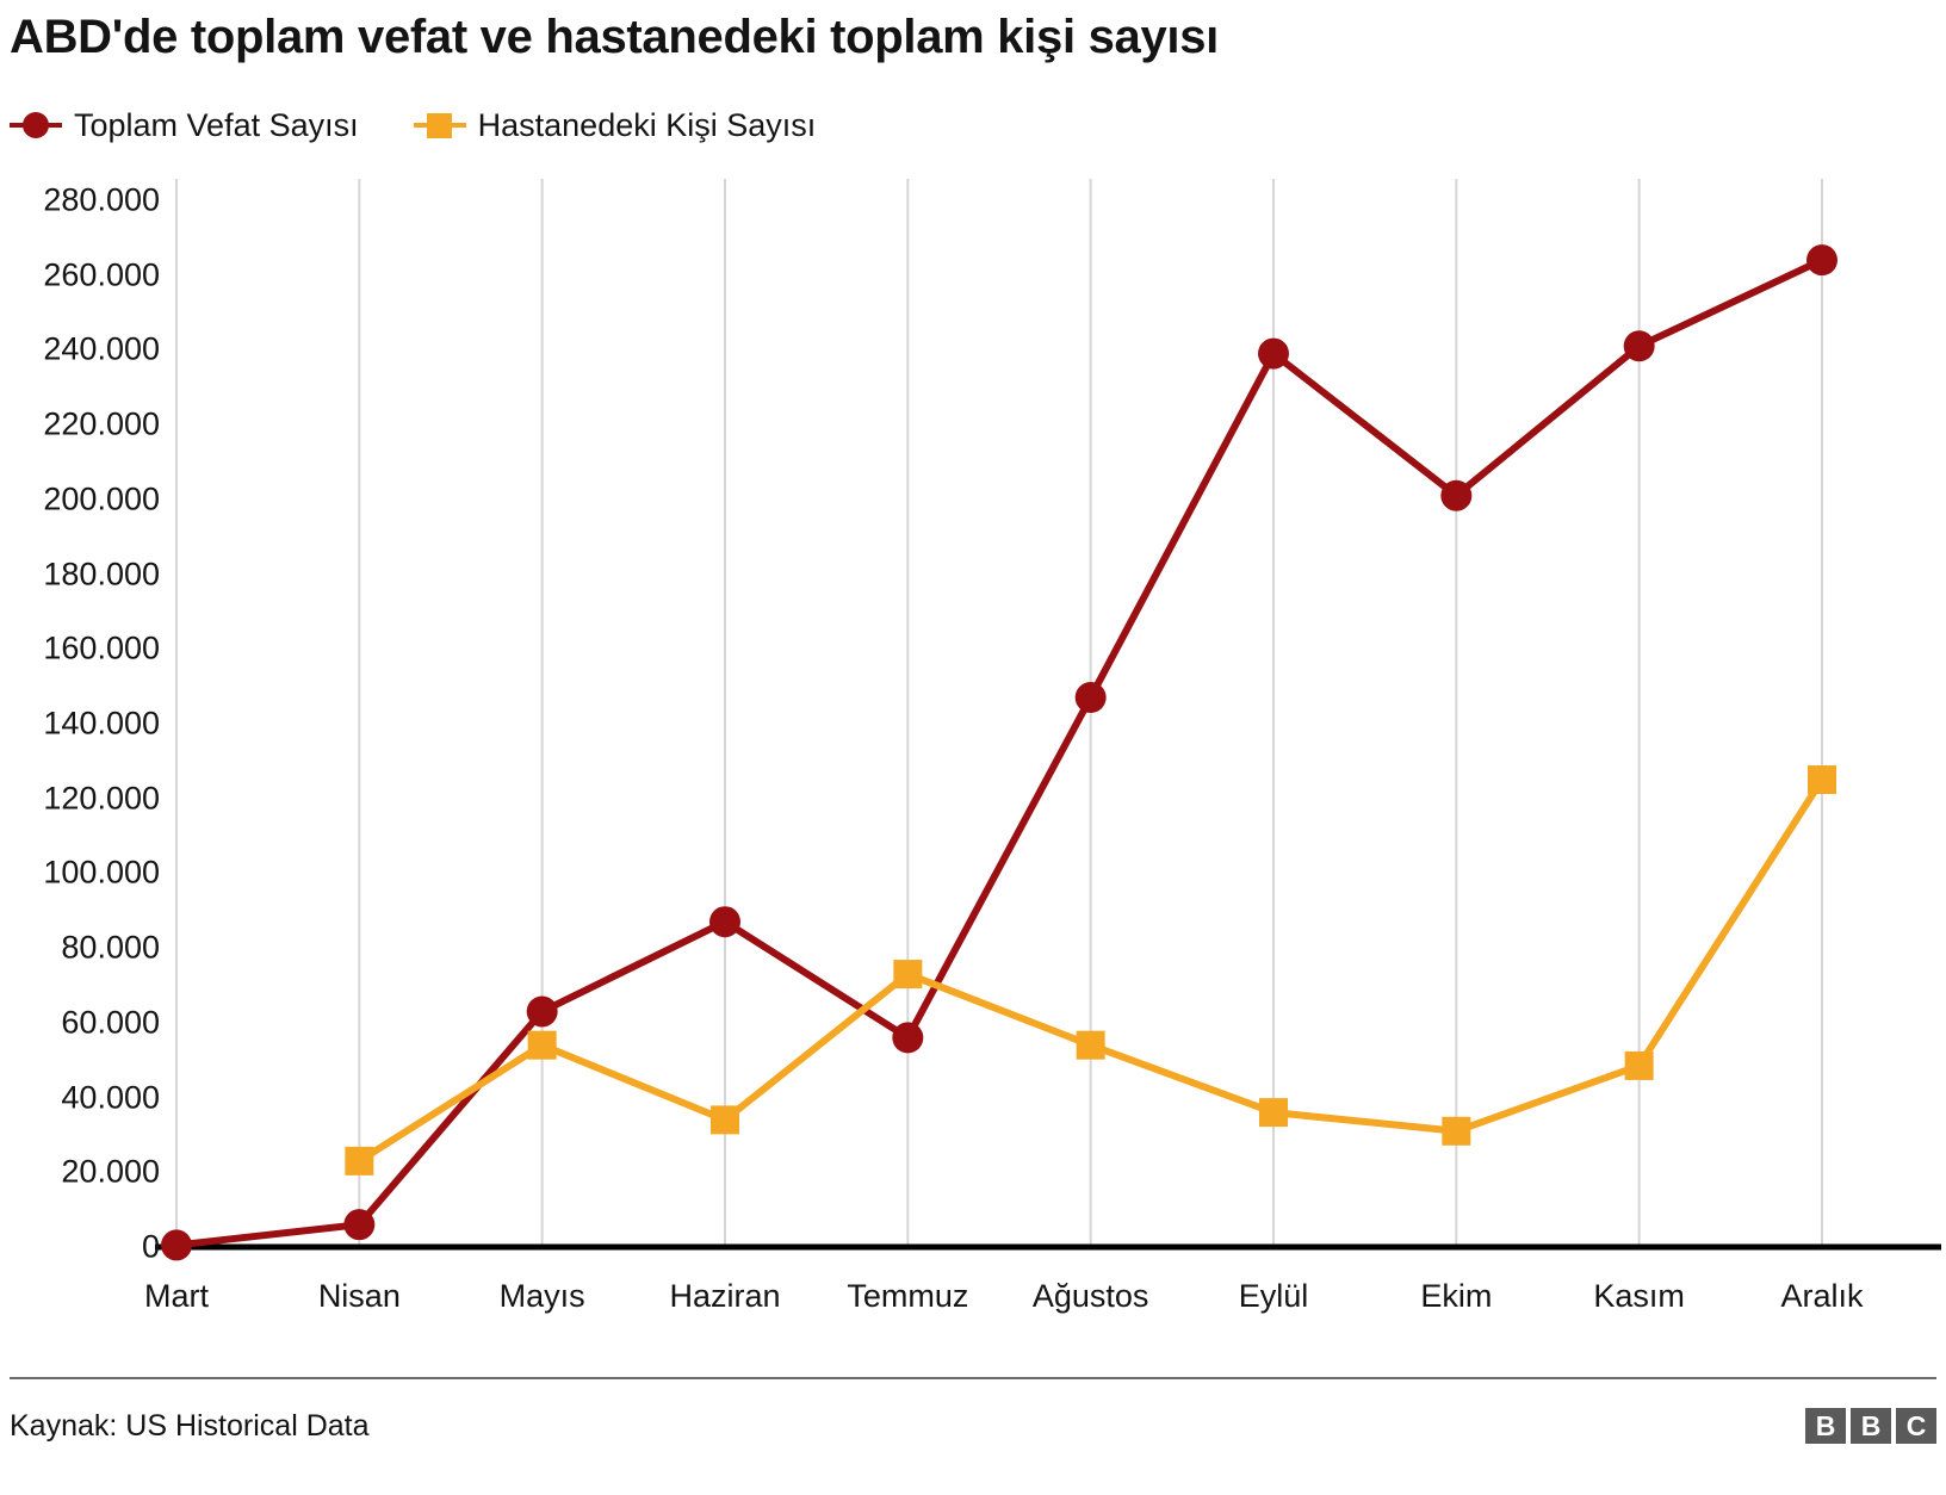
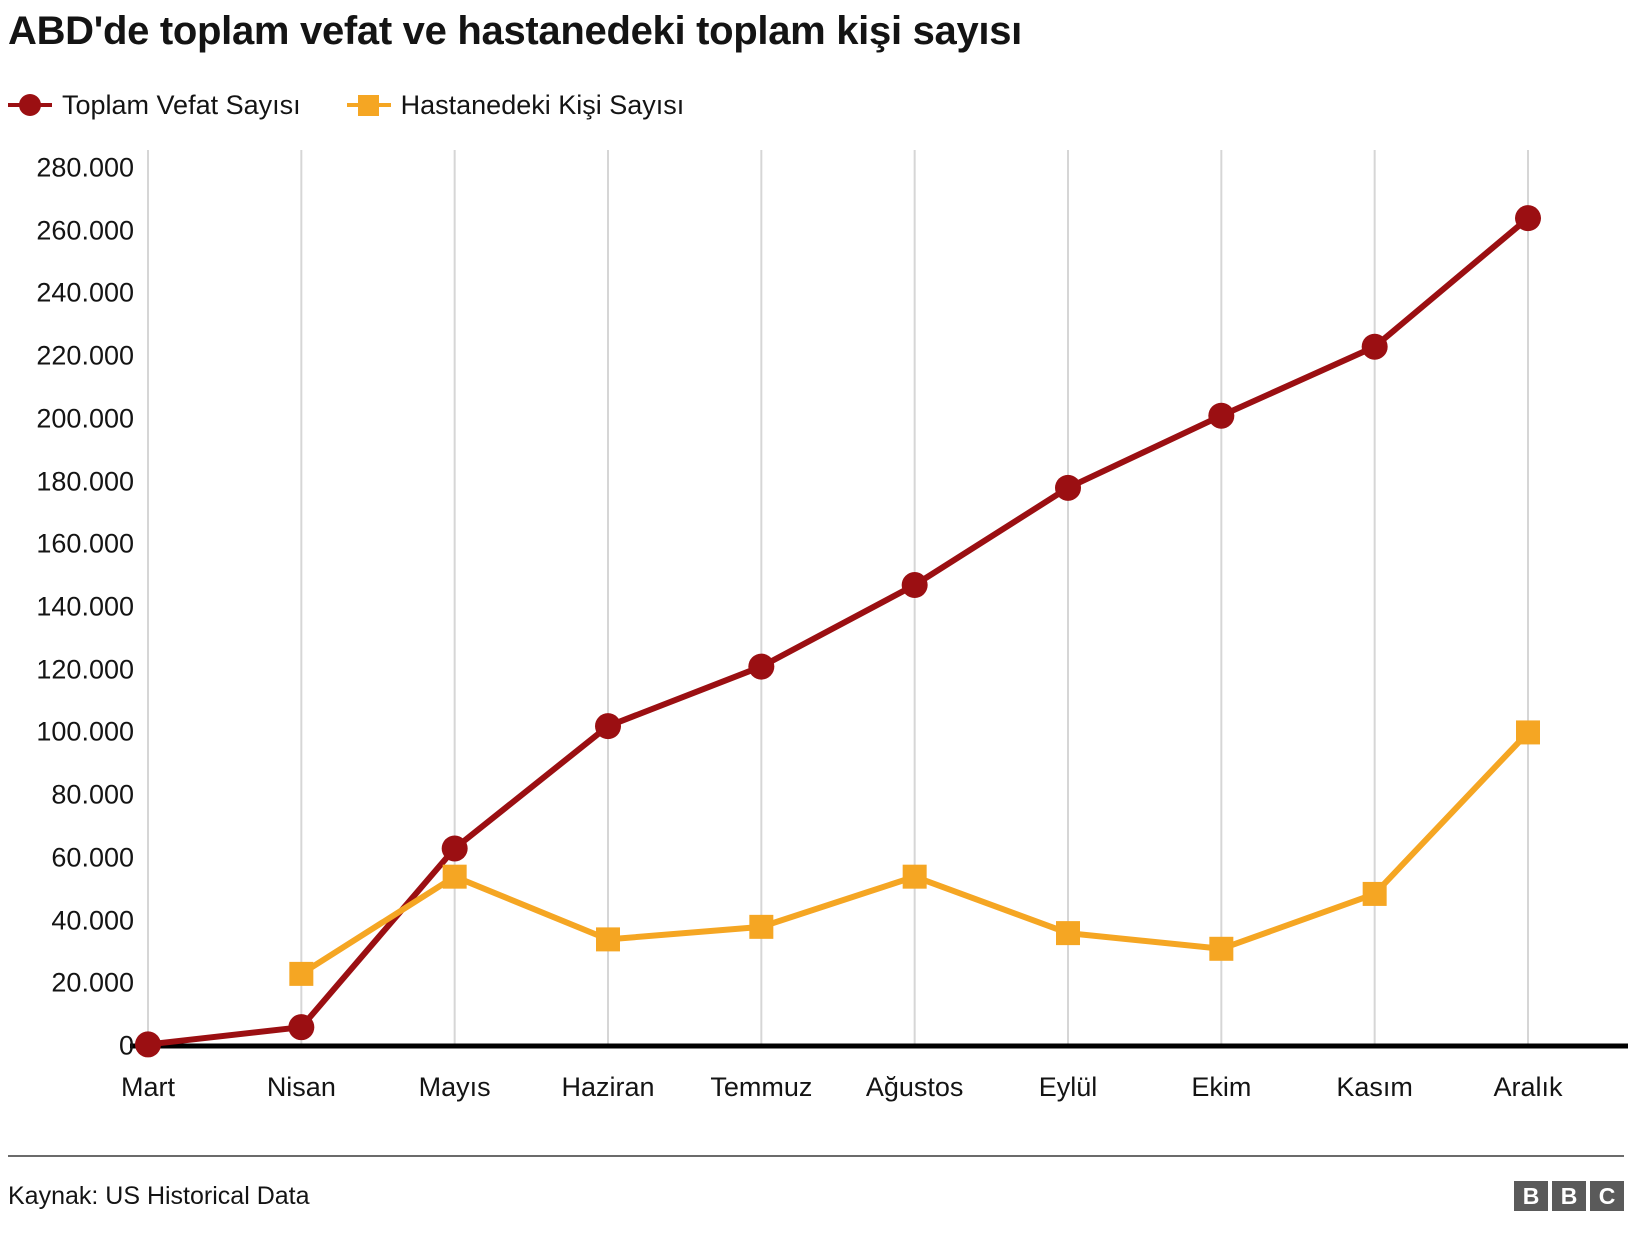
Toplam Vefat Sayısı/Haziran: 87000 -> 102000
Toplam Vefat Sayısı/Temmuz: 56000 -> 121000
Hastanedeki Kişi Sayısı/Temmuz: 73000 -> 38000
Toplam Vefat Sayısı/Eylül: 239000 -> 178000
Toplam Vefat Sayısı/Kasım: 241000 -> 223000
Hastanedeki Kişi Sayısı/Aralık: 125000 -> 100000
